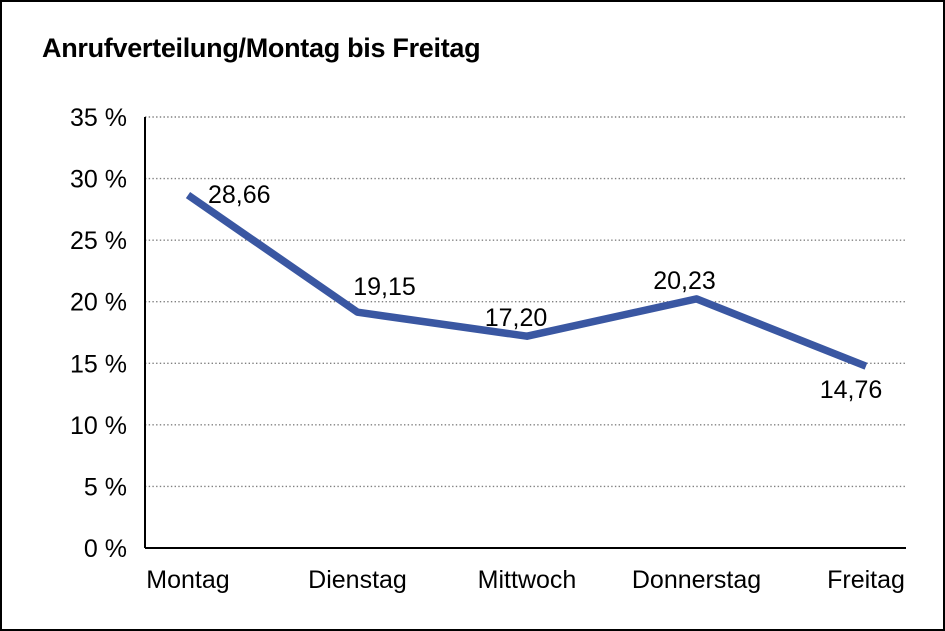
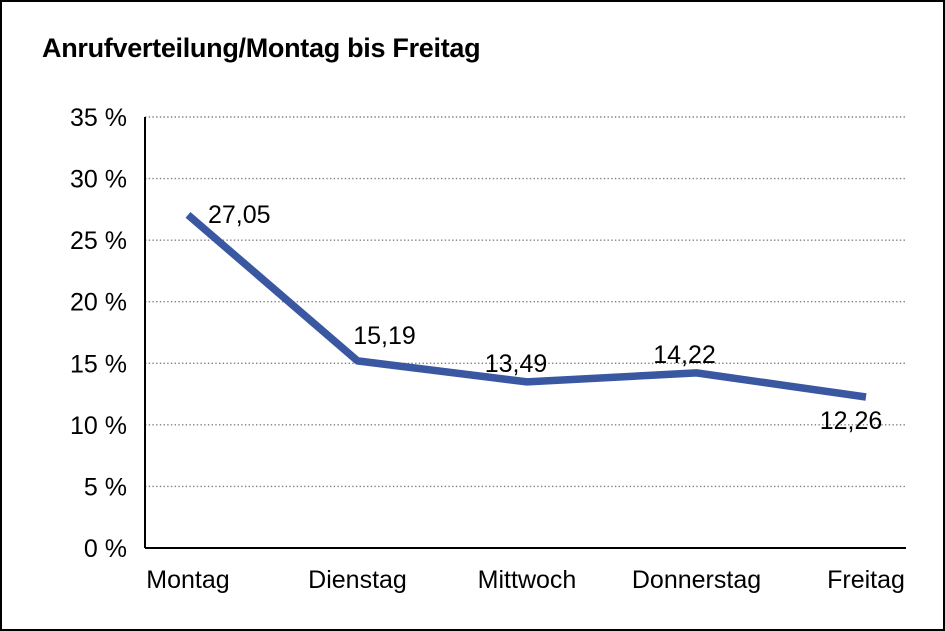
Montag: 28,66 -> 27,05
Dienstag: 19,15 -> 15,19
Mittwoch: 17,20 -> 13,49
Donnerstag: 20,23 -> 14,22
Freitag: 14,76 -> 12,26
